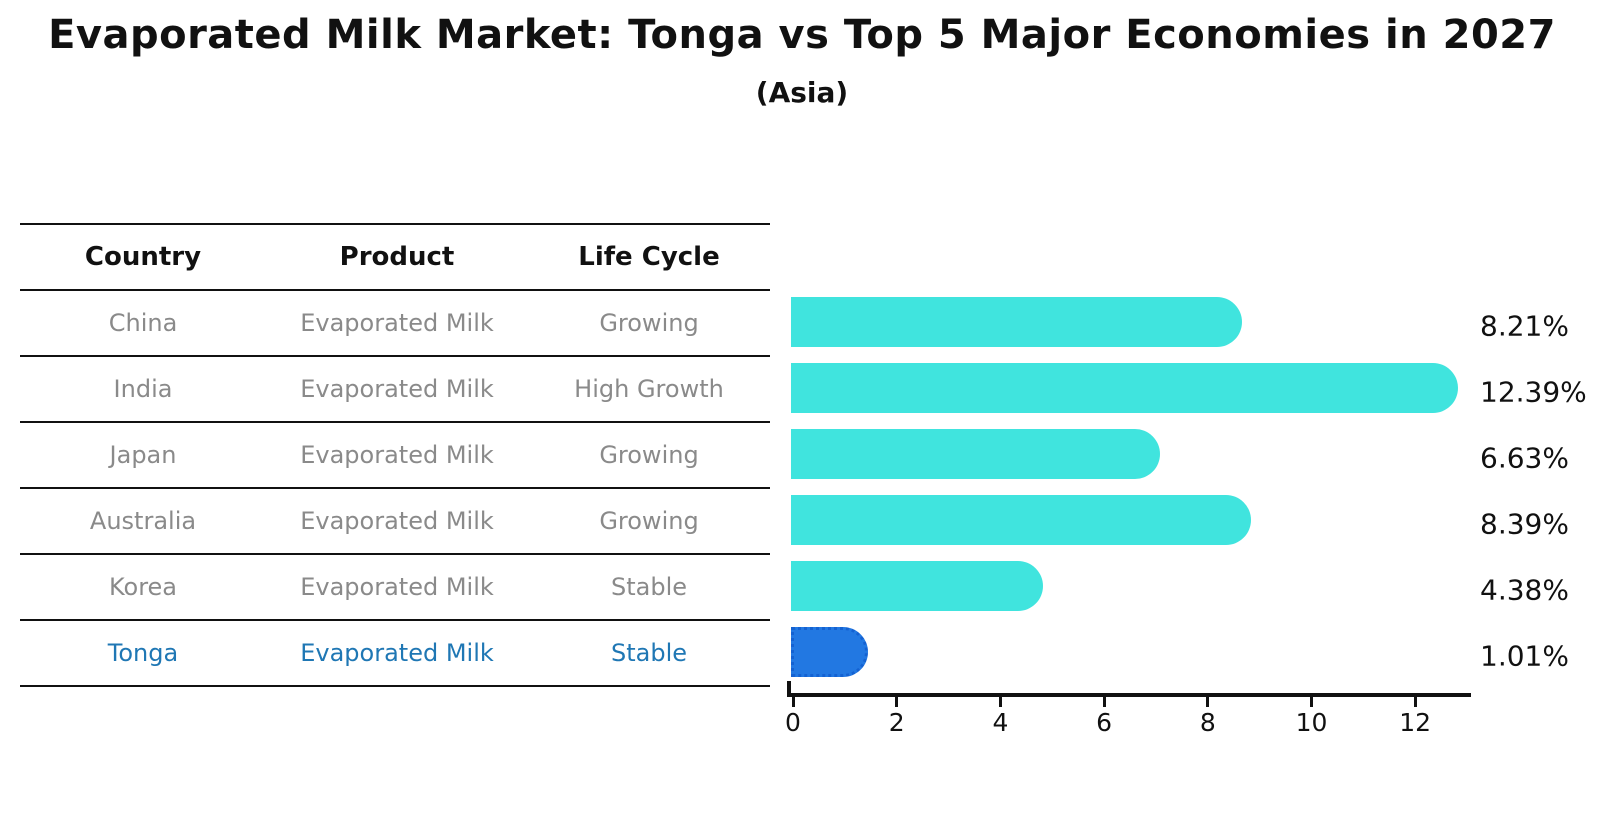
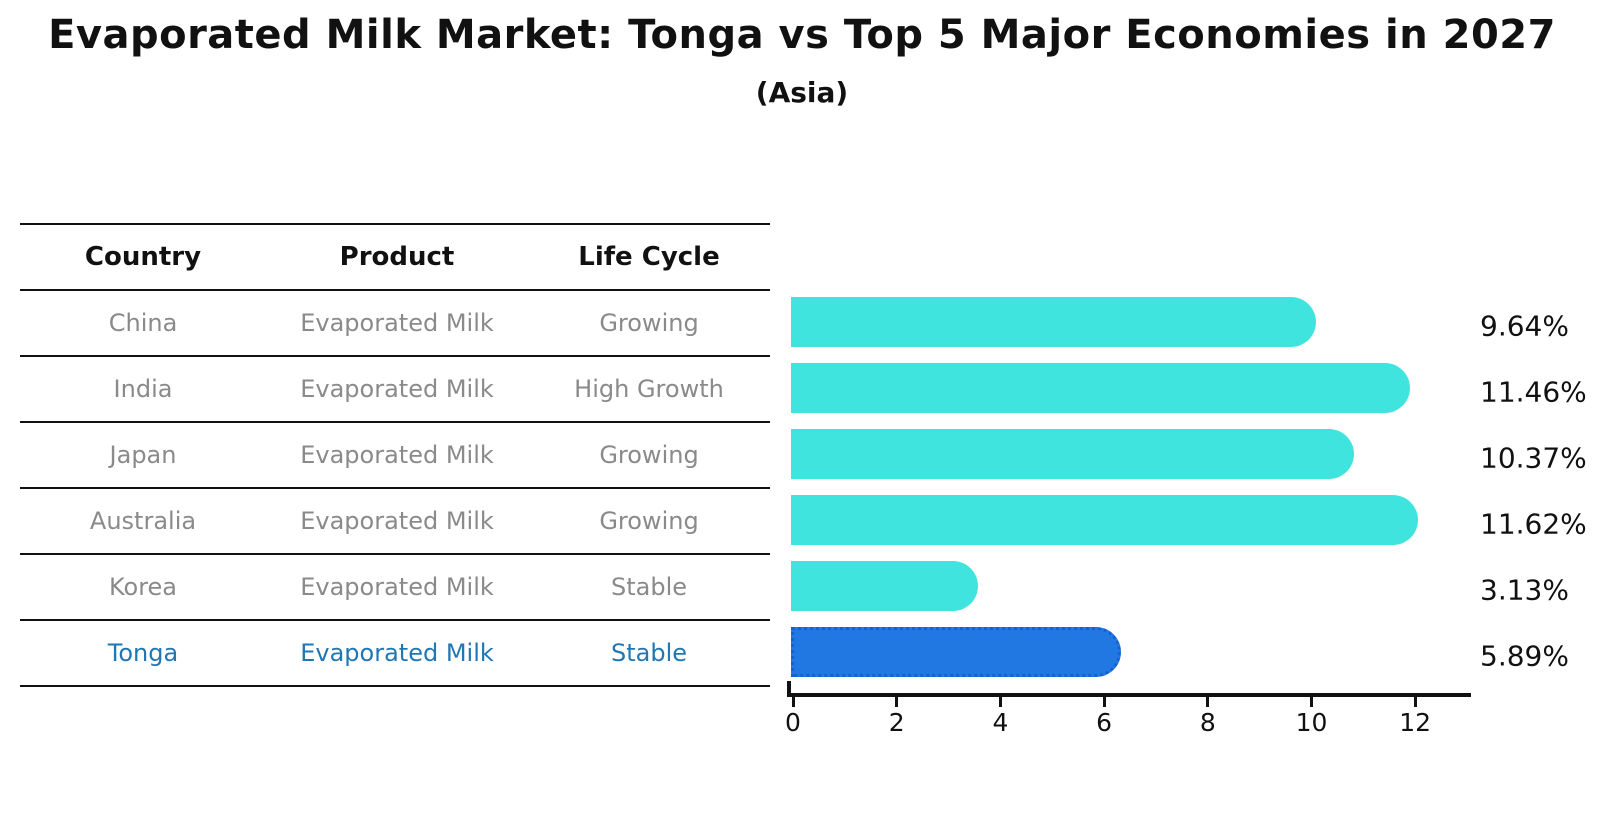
China: 8.21% -> 9.64%
India: 12.39% -> 11.46%
Japan: 6.63% -> 10.37%
Australia: 8.39% -> 11.62%
Korea: 4.38% -> 3.13%
Tonga: 1.01% -> 5.89%
